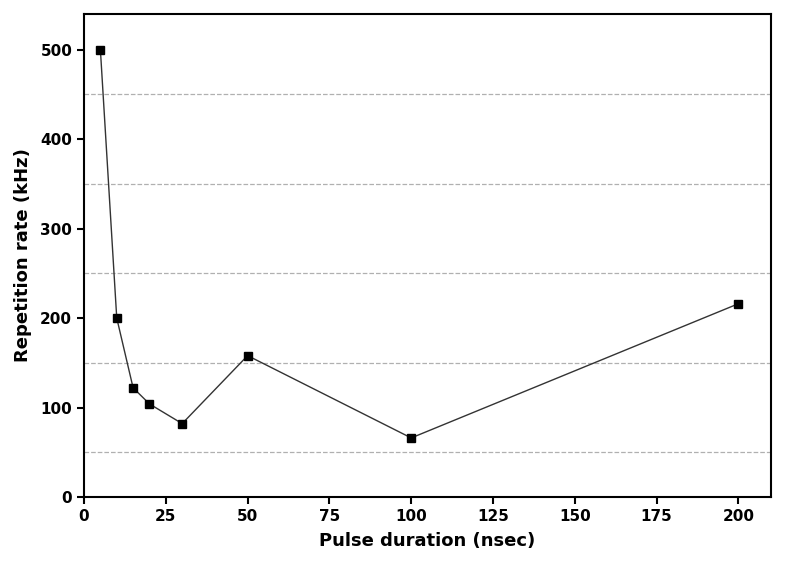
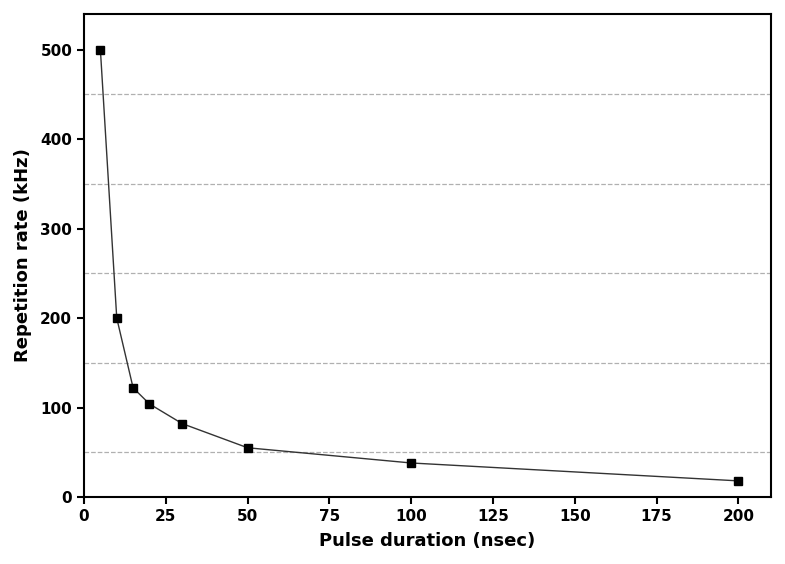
50: 158 -> 55
100: 66 -> 38
200: 216 -> 18
